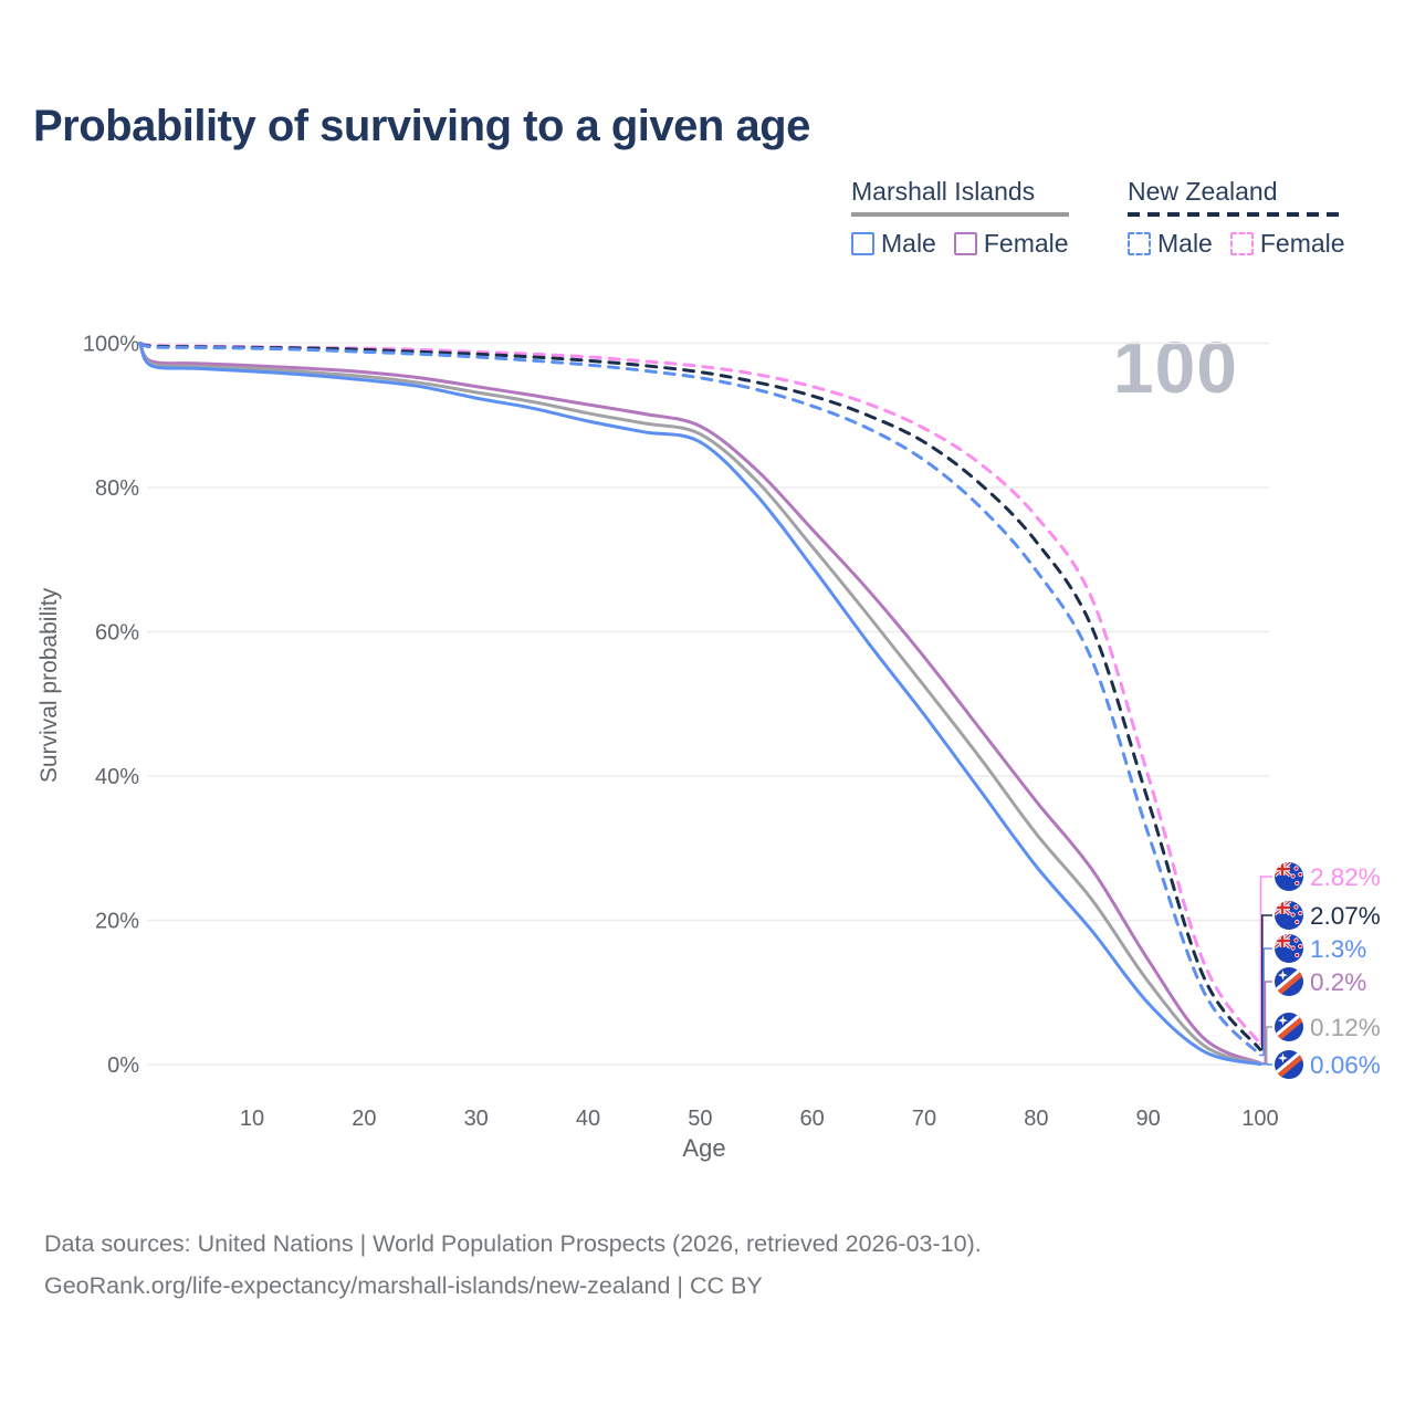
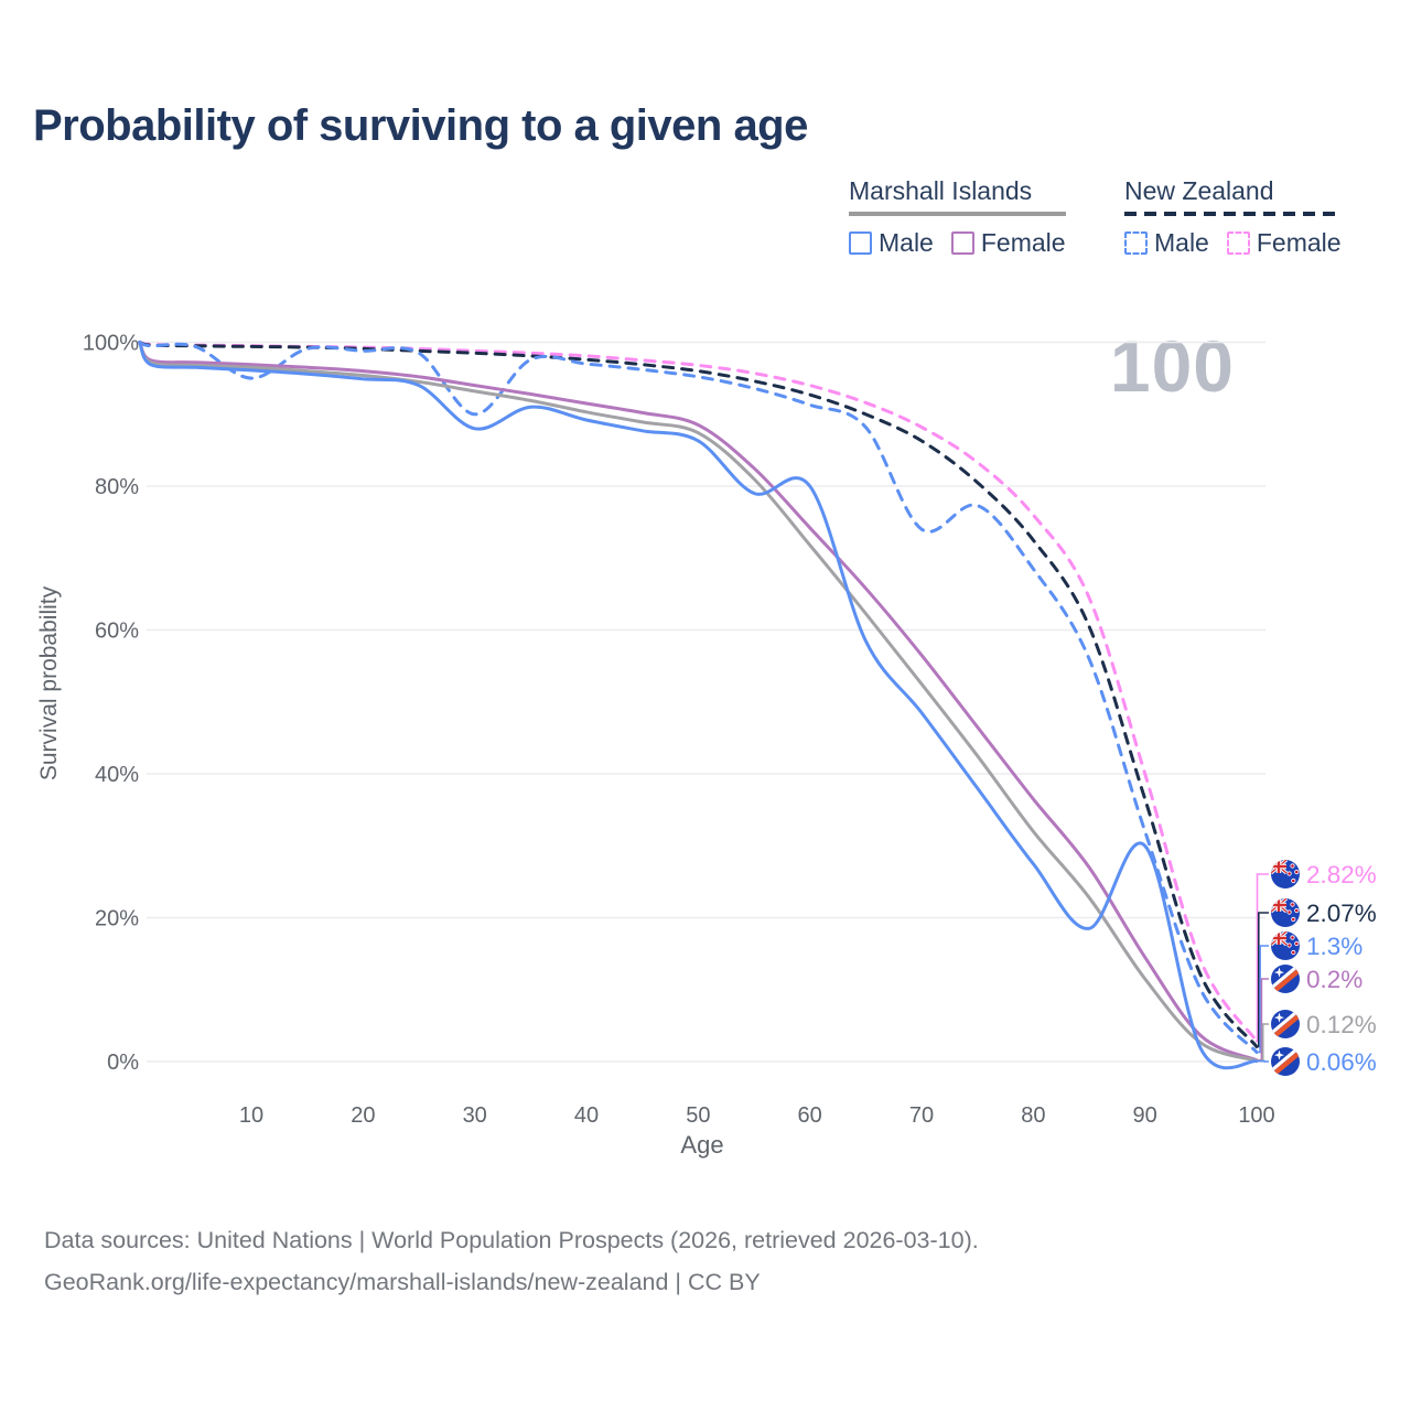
New Zealand Male/10: 99% -> 95%
New Zealand Male/30: 98% -> 90%
Marshall Islands Male/30: 92% -> 88%
Marshall Islands Male/60: 69% -> 80%
New Zealand Male/70: 84% -> 74%
Marshall Islands Male/90: 8% -> 30%
